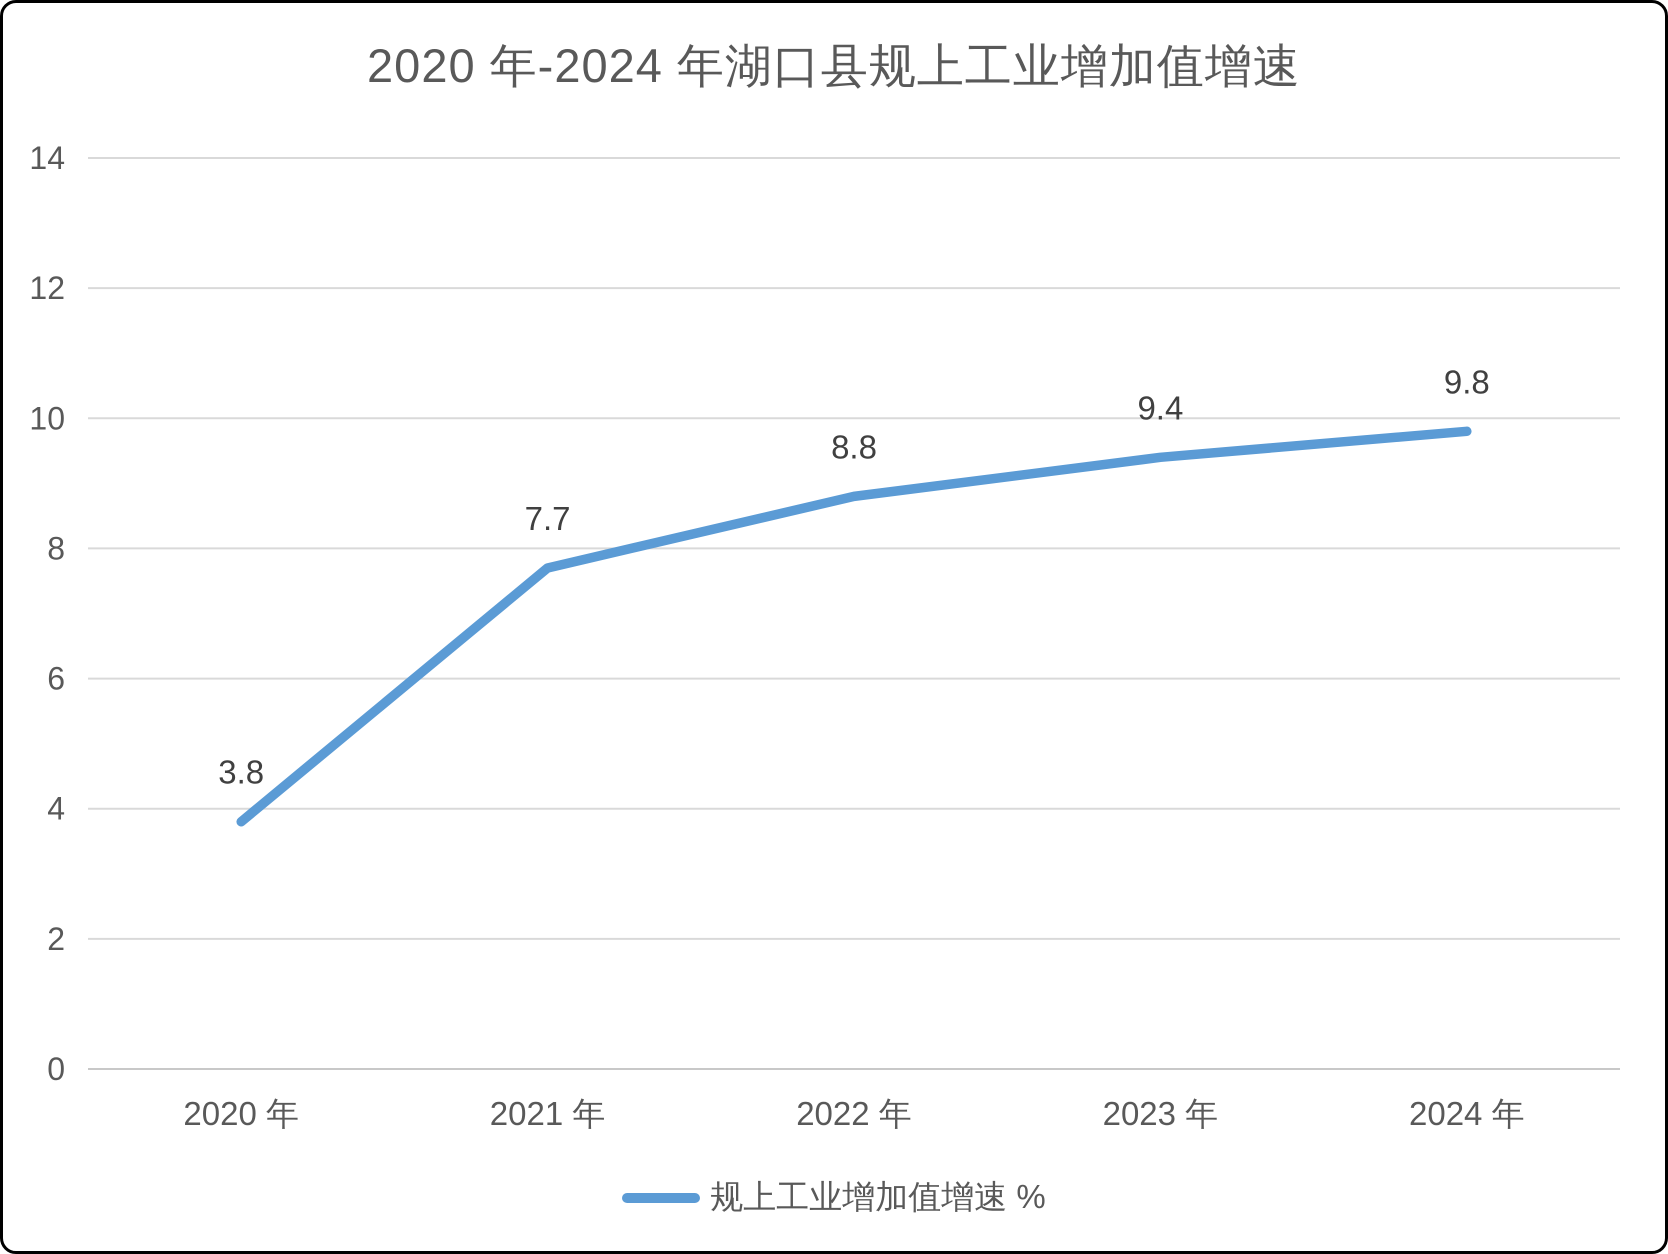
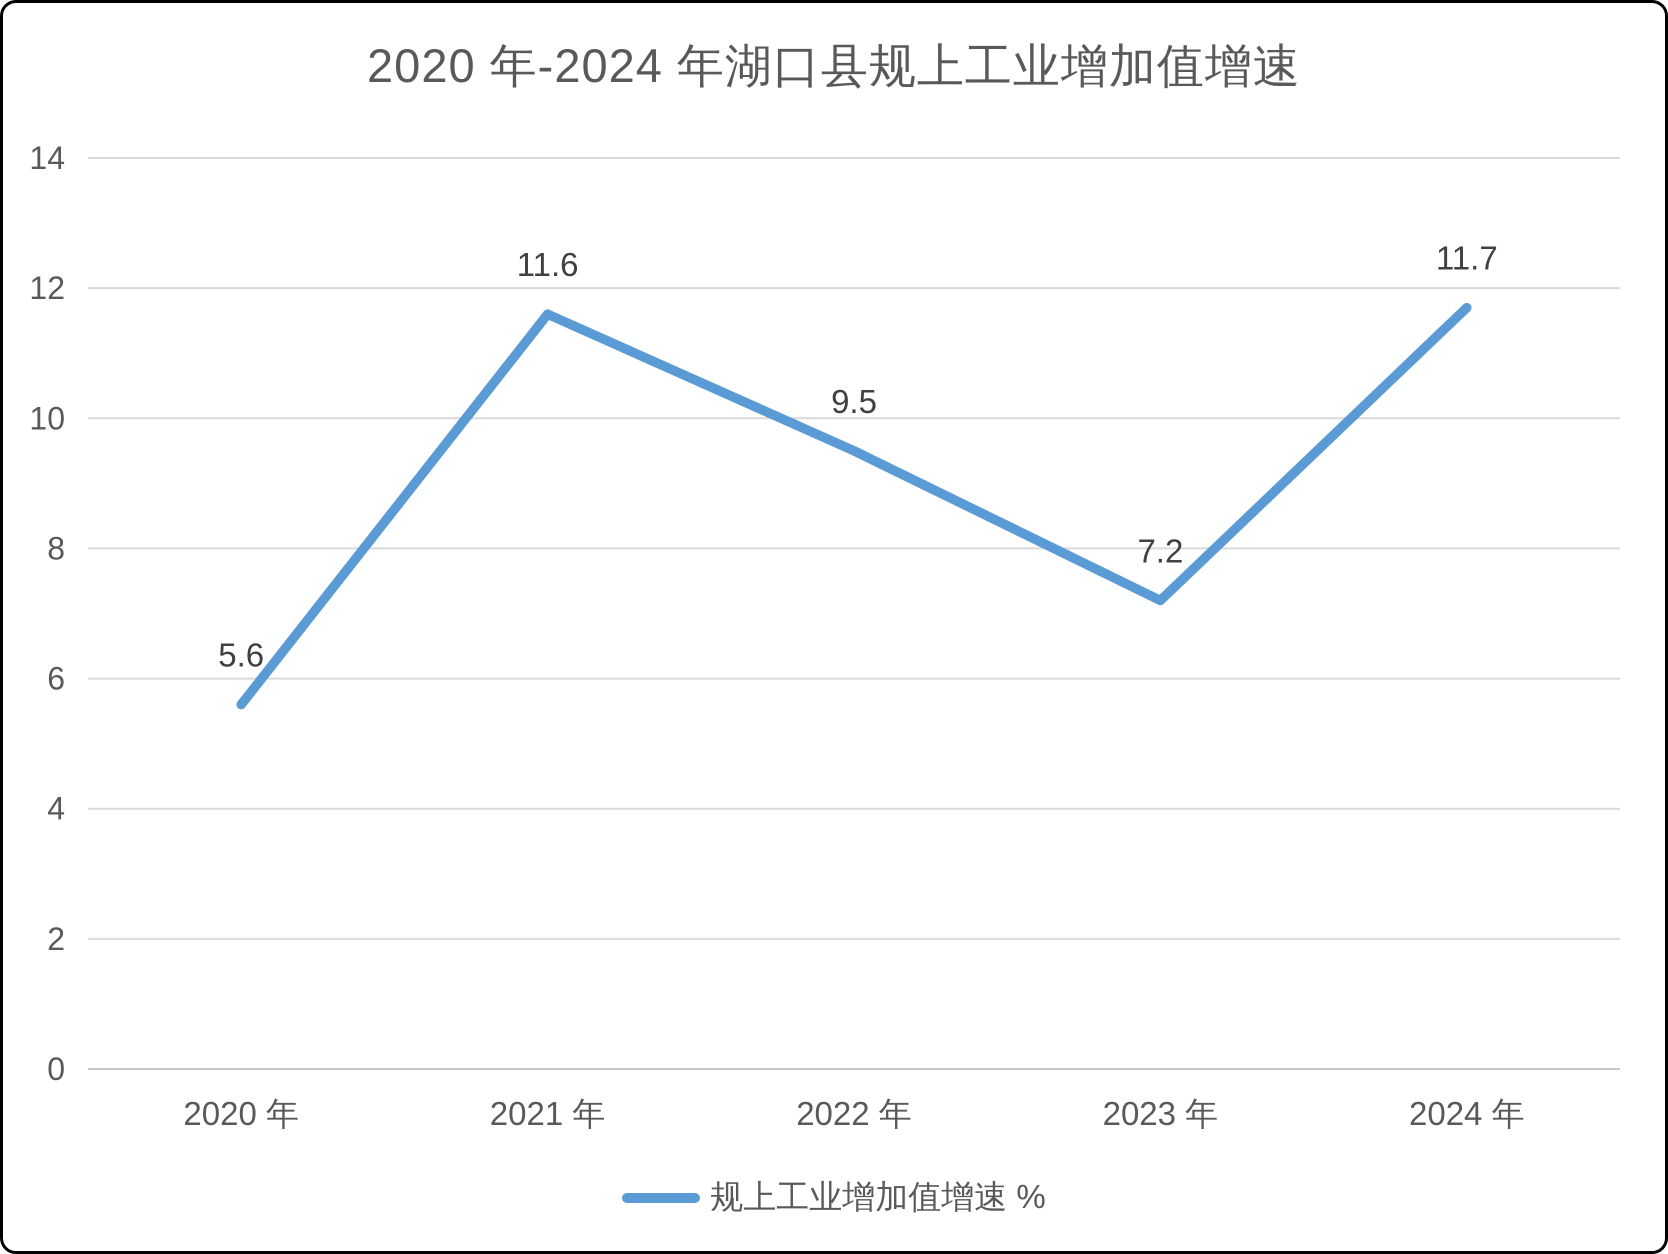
2020 年: 3.8 -> 5.6
2021 年: 7.7 -> 11.6
2022 年: 8.8 -> 9.5
2023 年: 9.4 -> 7.2
2024 年: 9.8 -> 11.7
